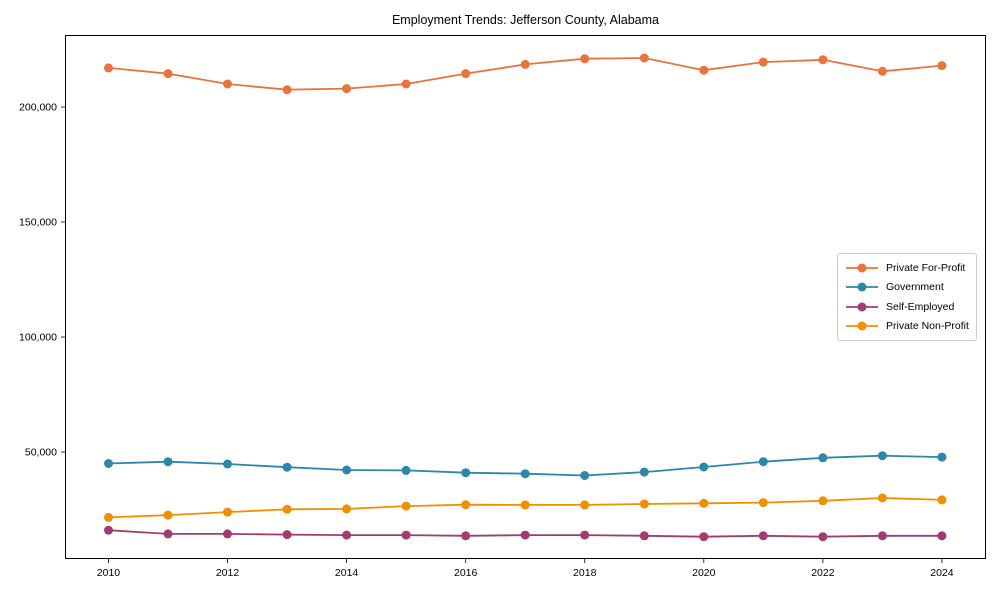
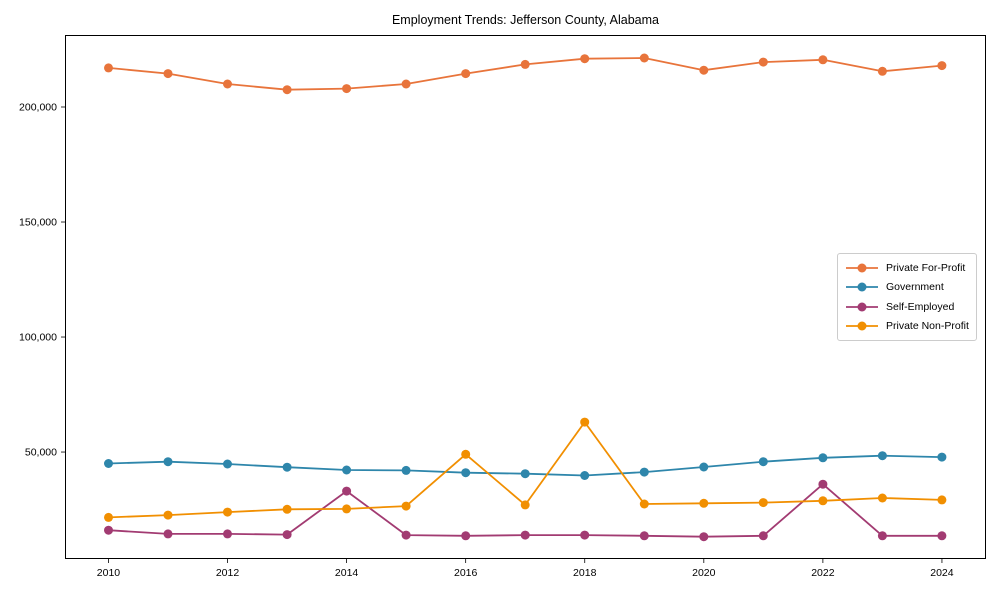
Self-Employed/2014: 14000 -> 33000
Private Non-Profit/2016: 27000 -> 49000
Private Non-Profit/2018: 27000 -> 63000
Self-Employed/2022: 13000 -> 36000
